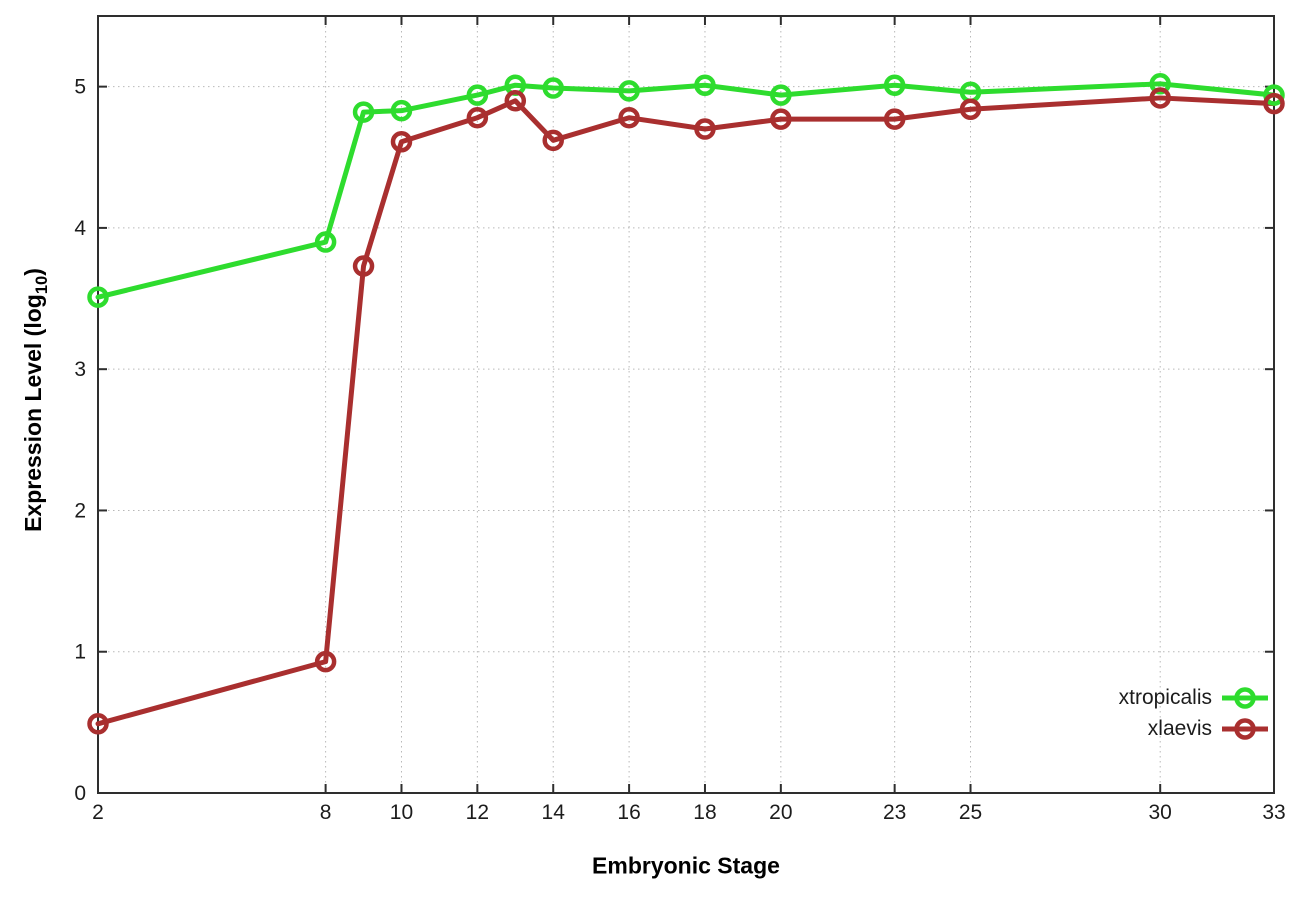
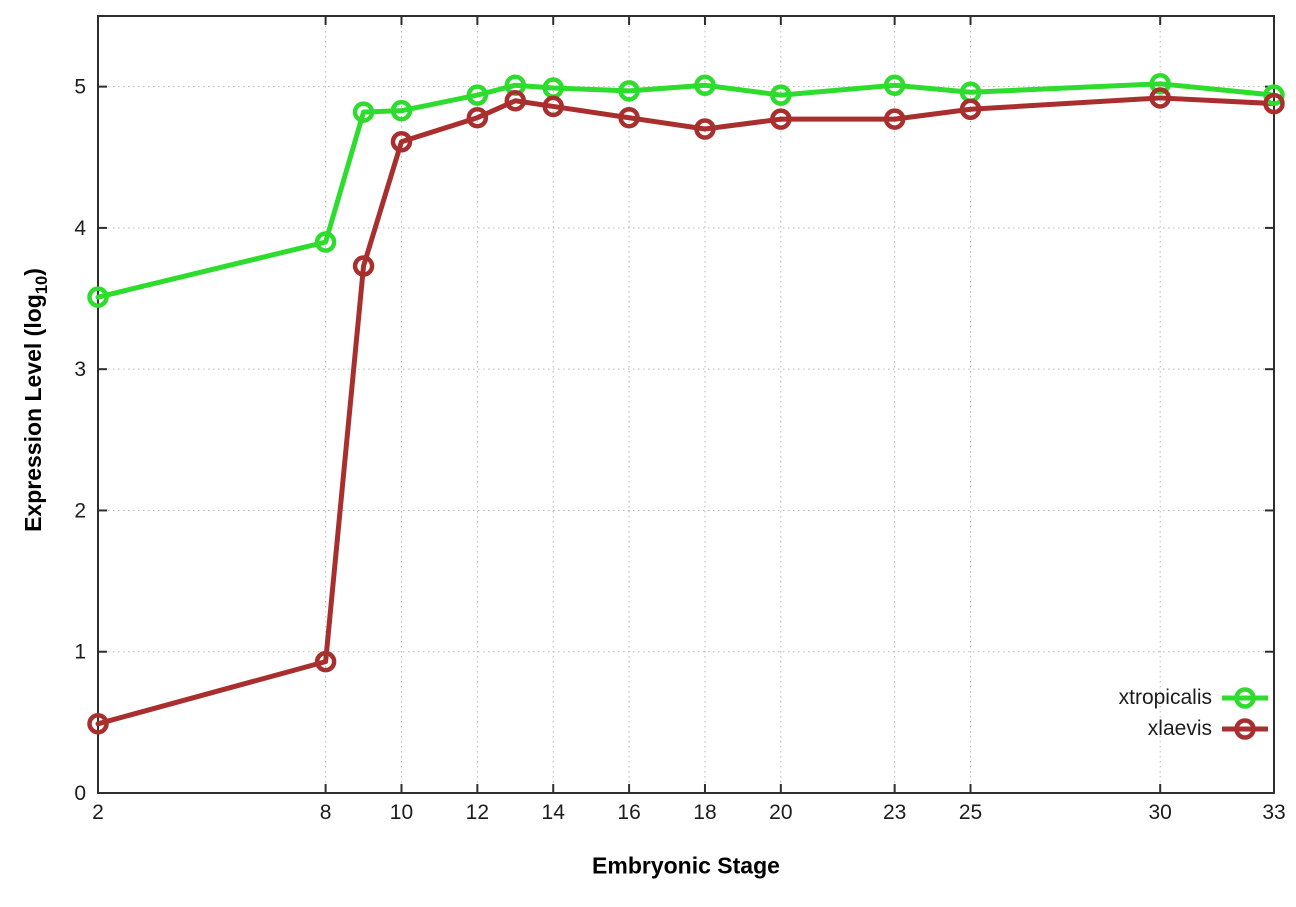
xlaevis/14: 4.62 -> 4.86
